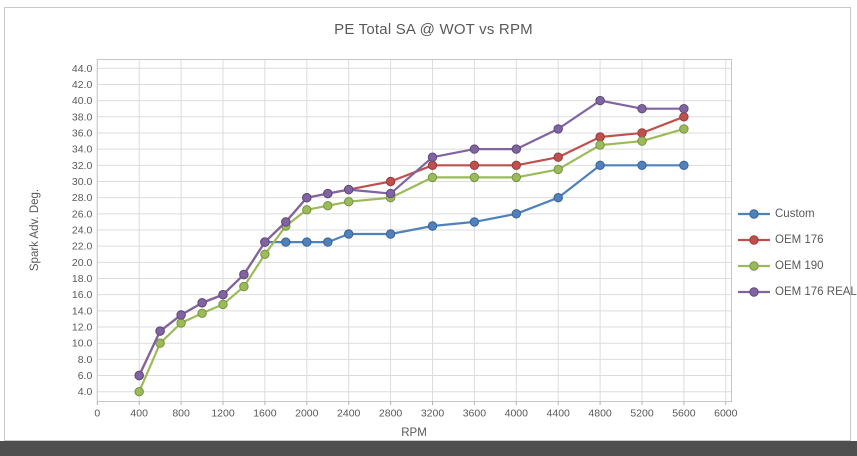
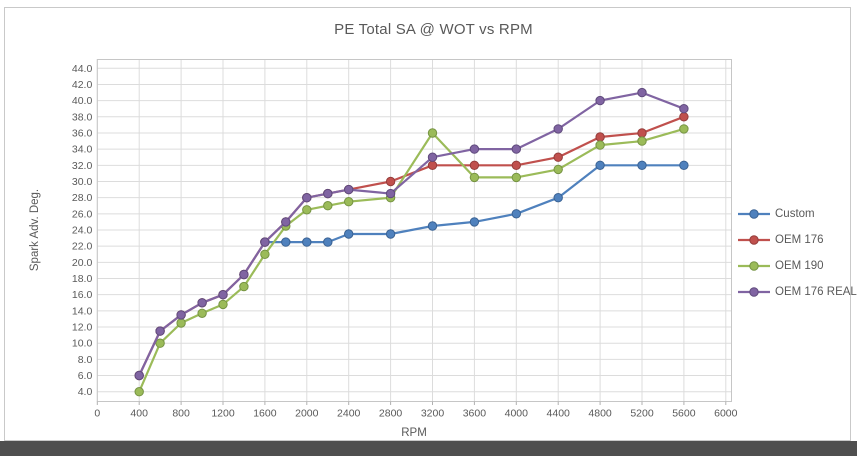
OEM 190/3200: 30 -> 36
OEM 176 REAL/5200: 39 -> 41
